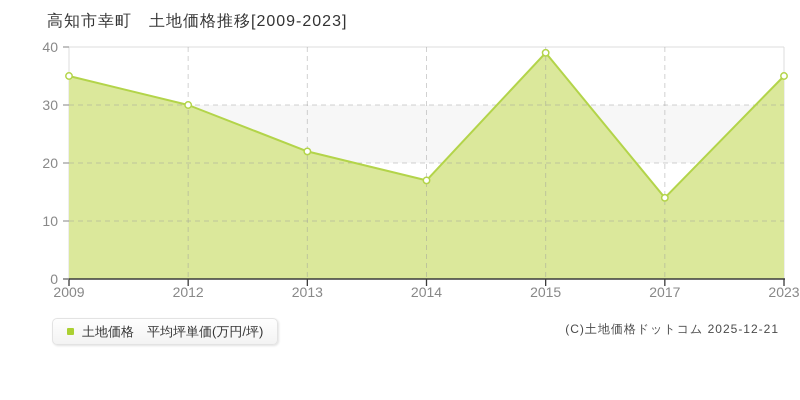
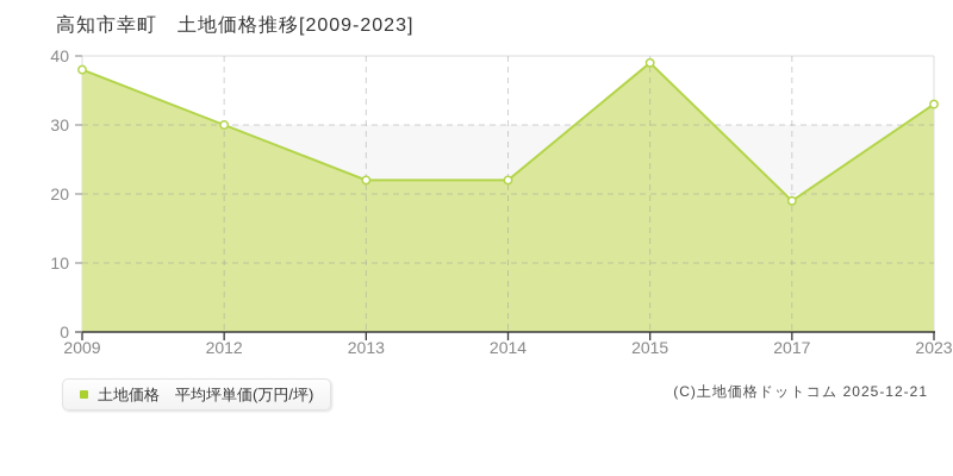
2009: 35 -> 38
2014: 17 -> 22
2017: 14 -> 19
2023: 35 -> 33
